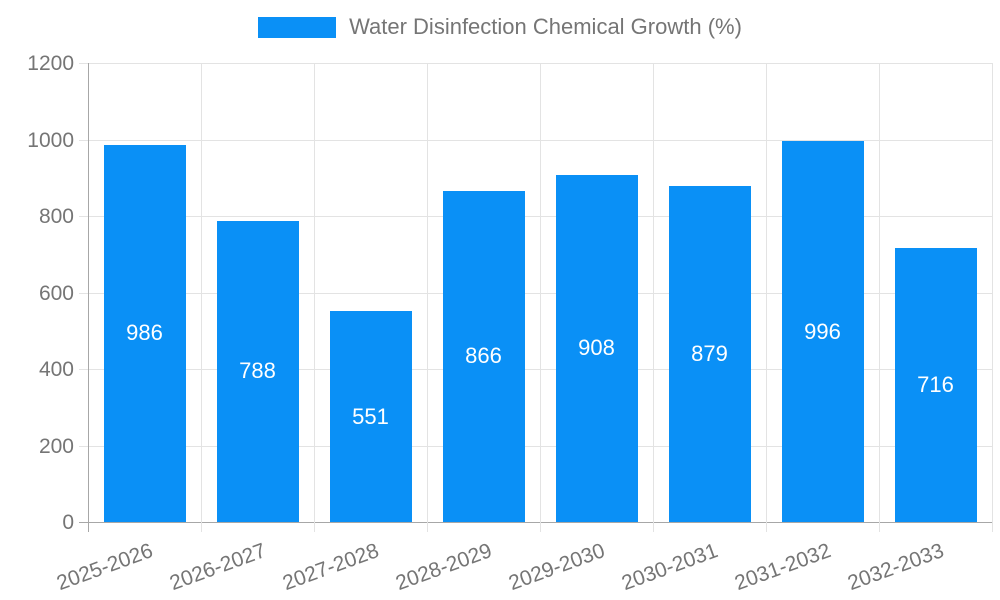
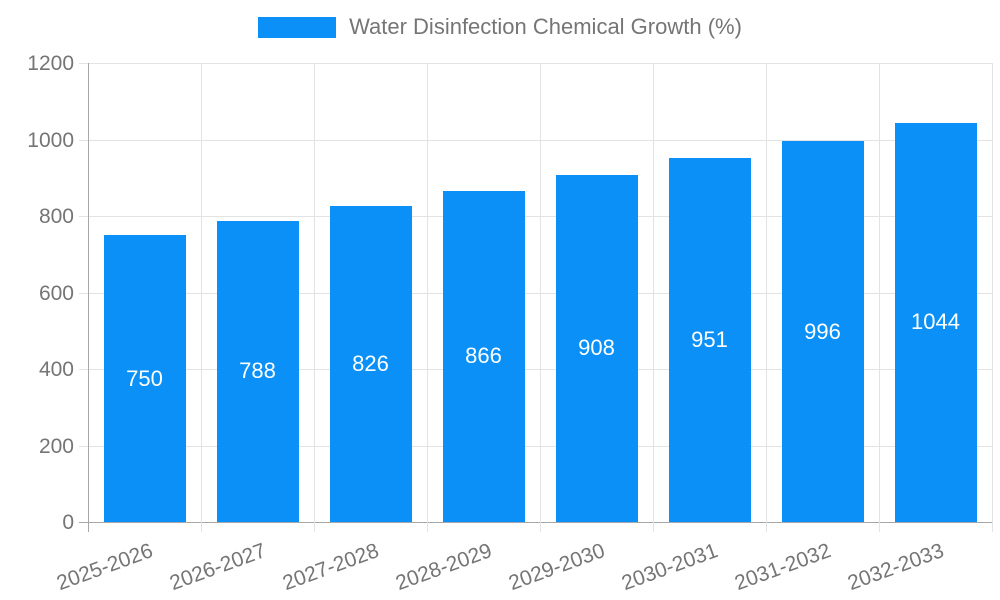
2025-2026: 986 -> 750
2027-2028: 551 -> 826
2030-2031: 879 -> 951
2032-2033: 716 -> 1044
